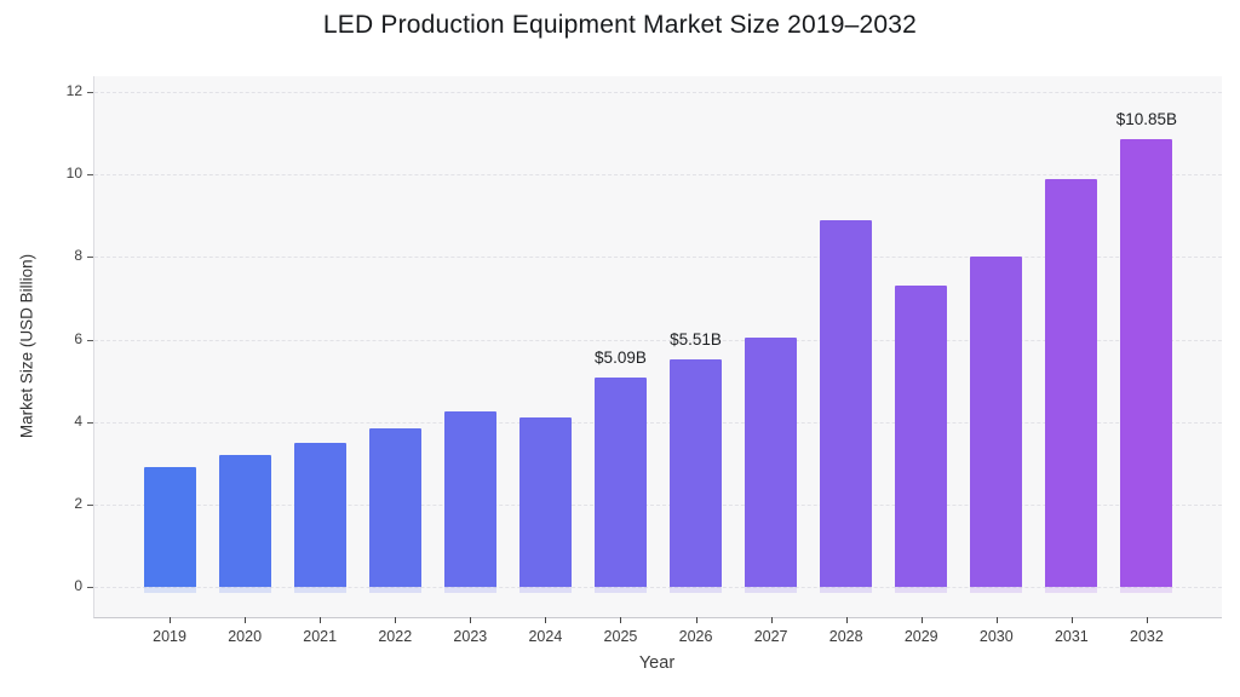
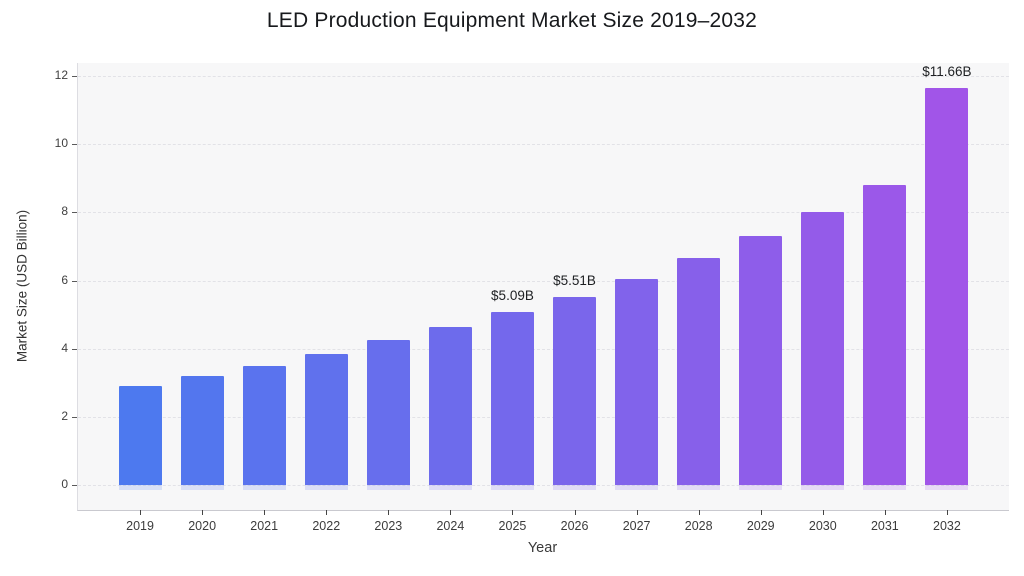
2024: 4.1 -> 4.7
2028: 8.9 -> 6.7
2031: 9.9 -> 8.8
2032: $10.85B -> $11.66B
